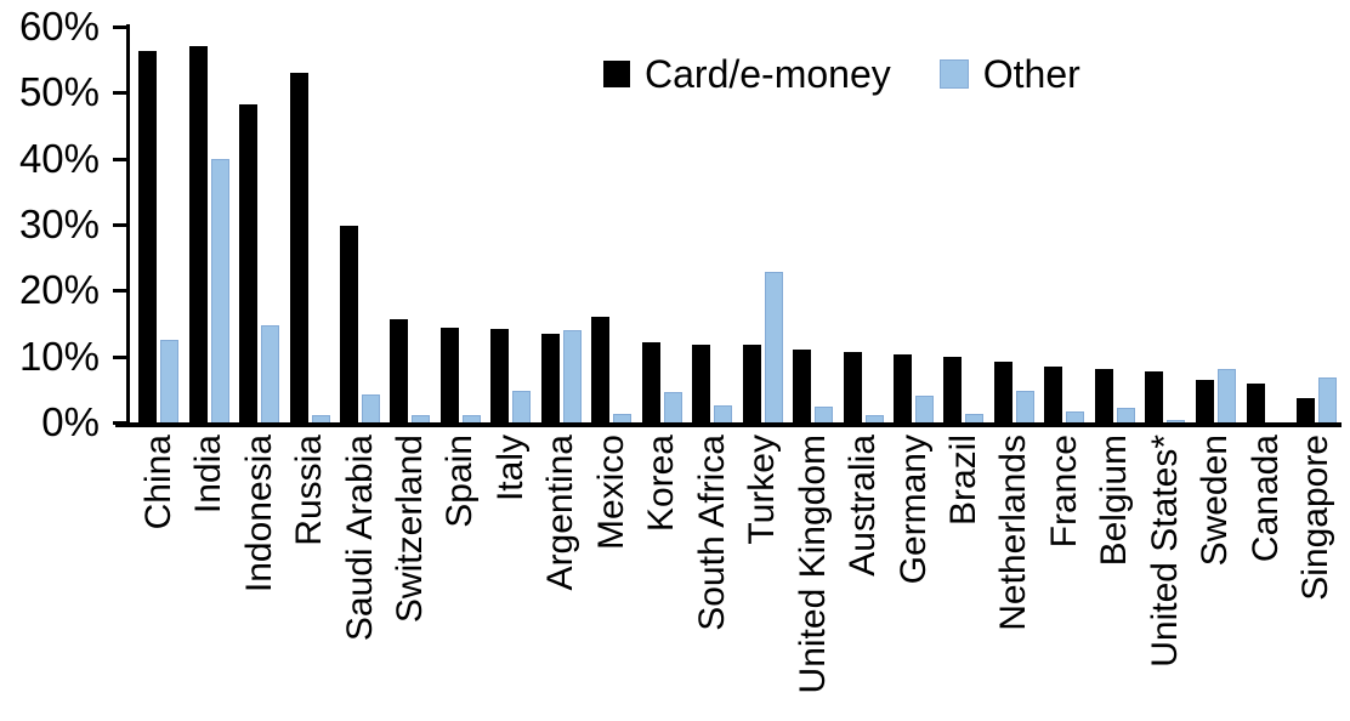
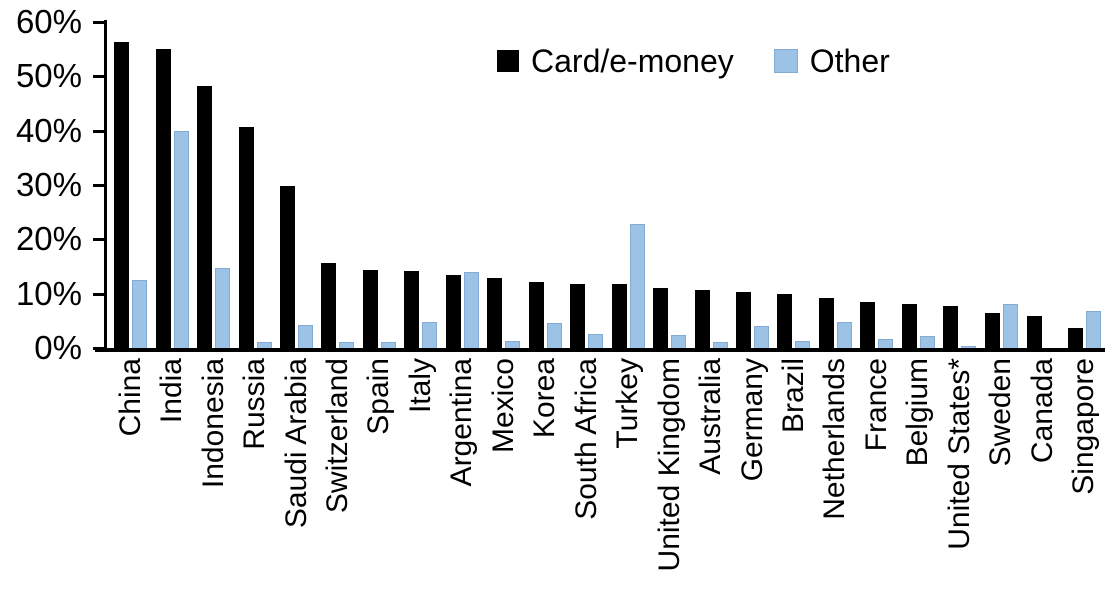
Card/e-money/India: 57% -> 55%
Card/e-money/Russia: 53% -> 41%
Card/e-money/Mexico: 16% -> 13%
